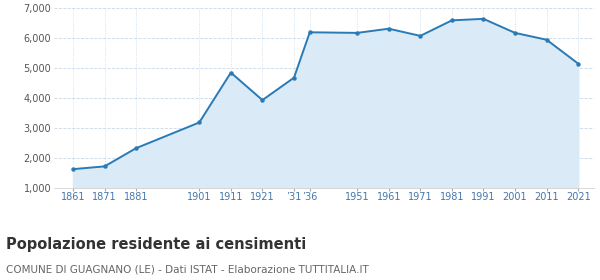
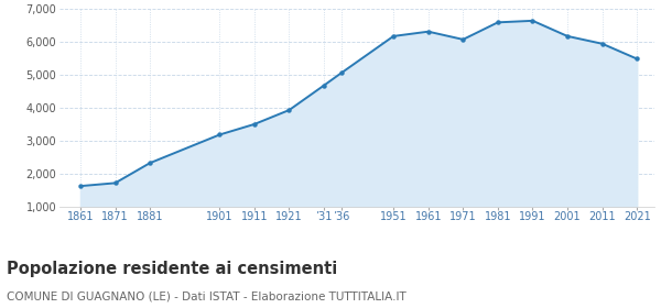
1911: 4,850 -> 3,500
’36: 6,200 -> 5,060
2021: 5,150 -> 5,490
